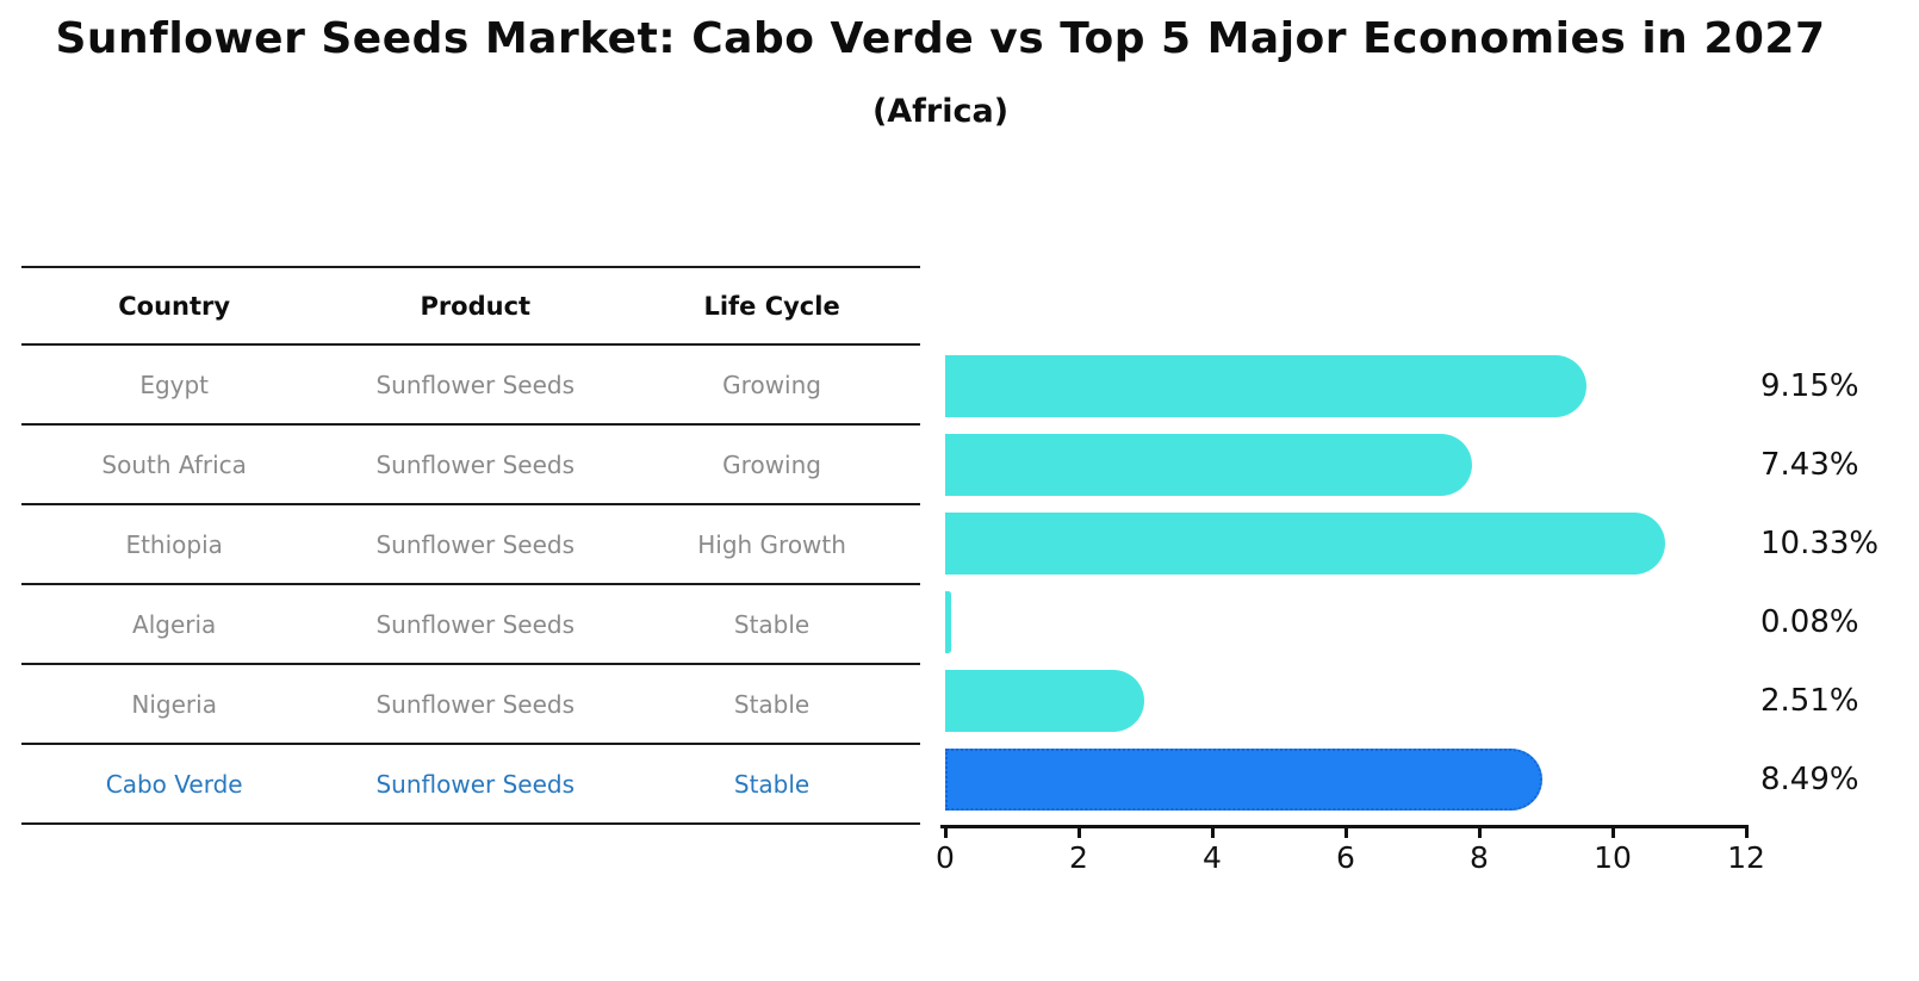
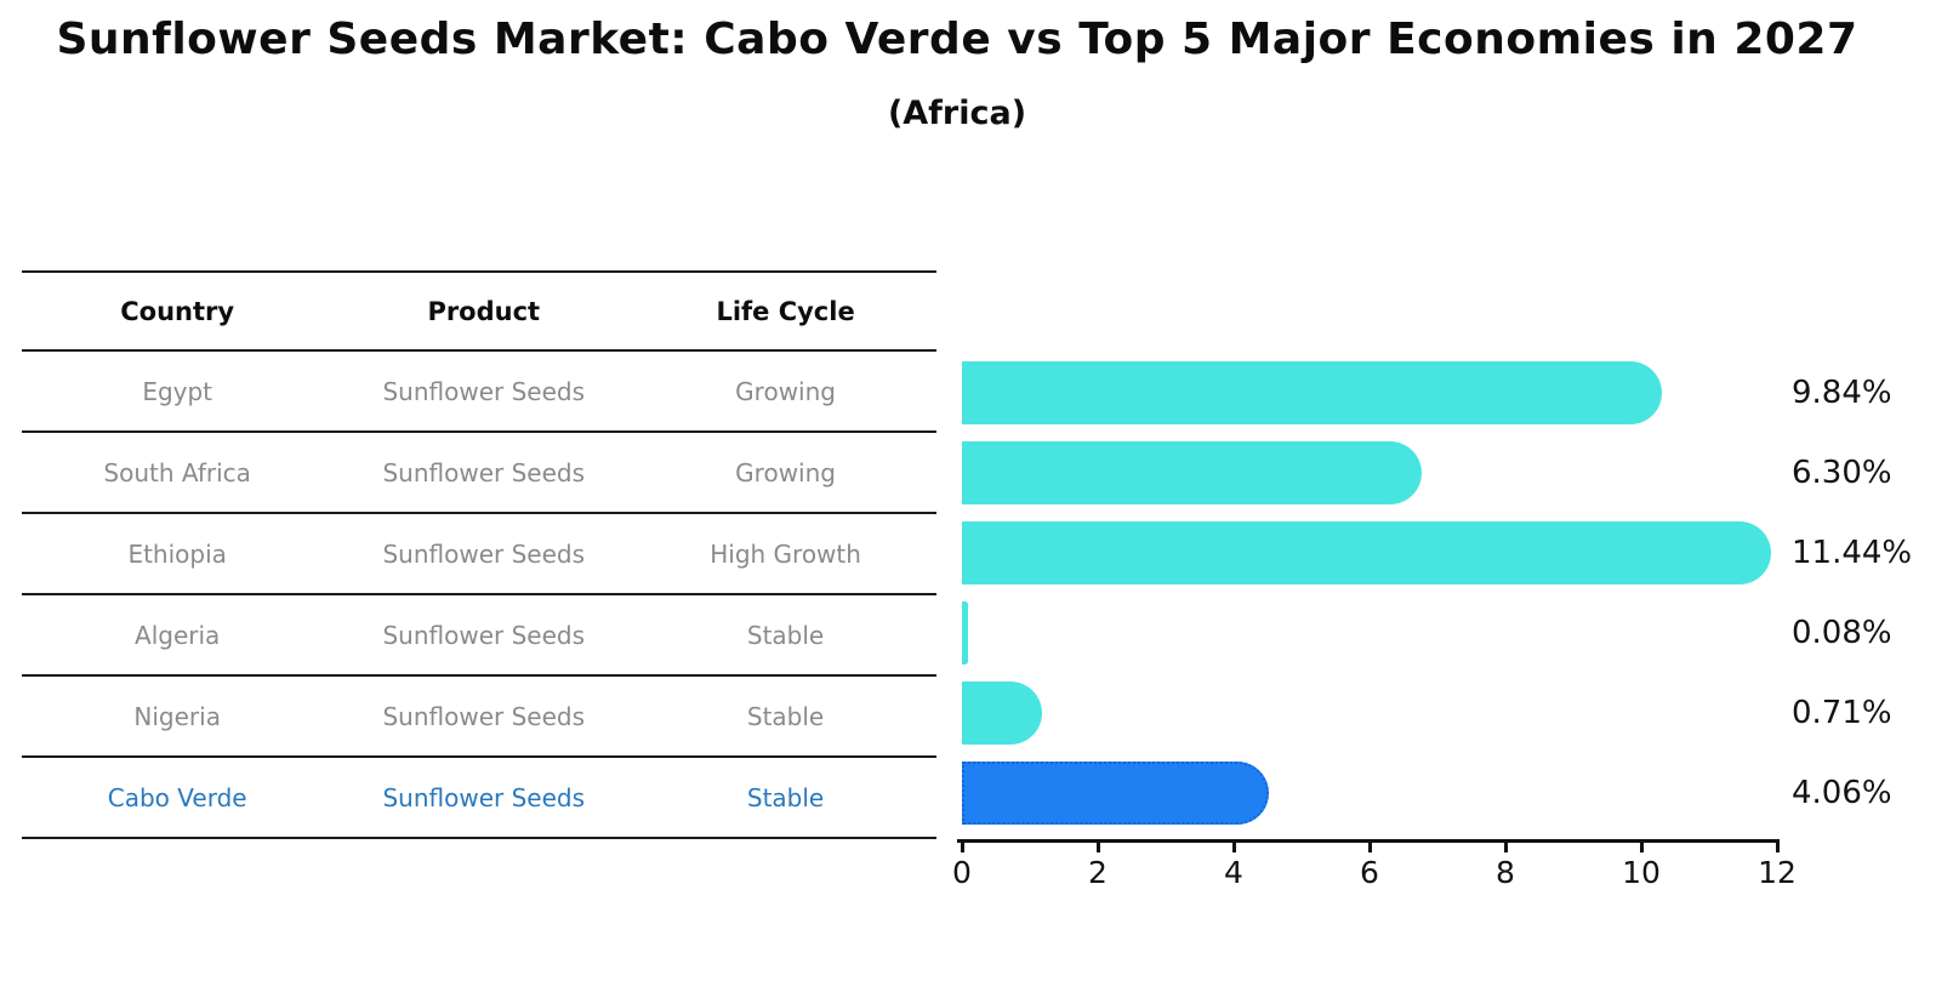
Egypt: 9.15% -> 9.84%
South Africa: 7.43% -> 6.30%
Ethiopia: 10.33% -> 11.44%
Nigeria: 2.51% -> 0.71%
Cabo Verde: 8.49% -> 4.06%
